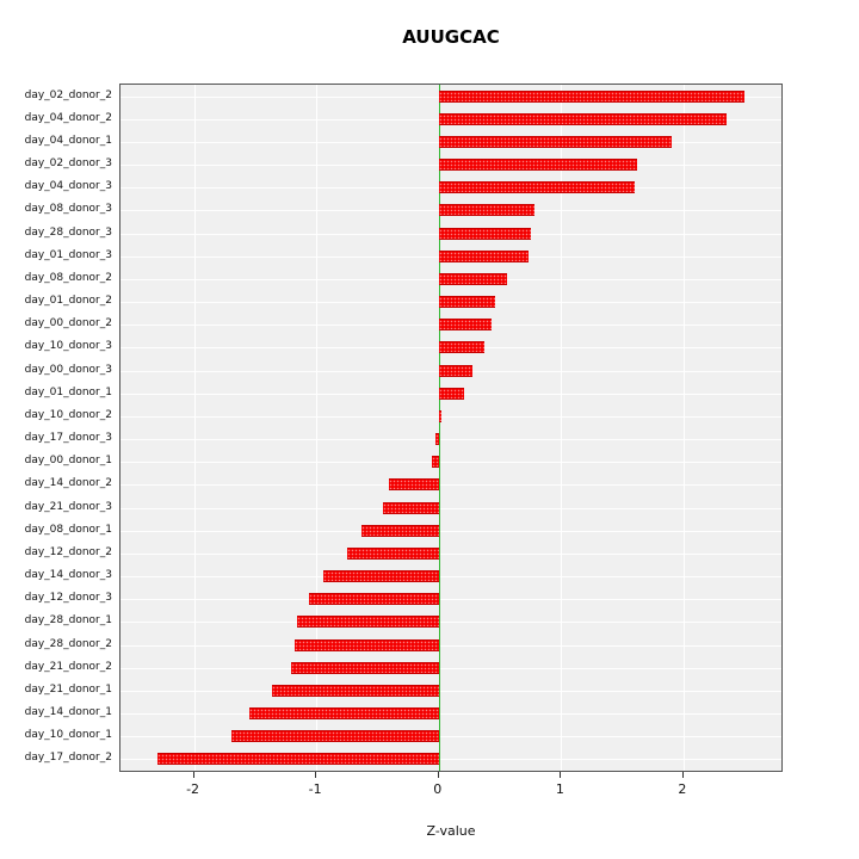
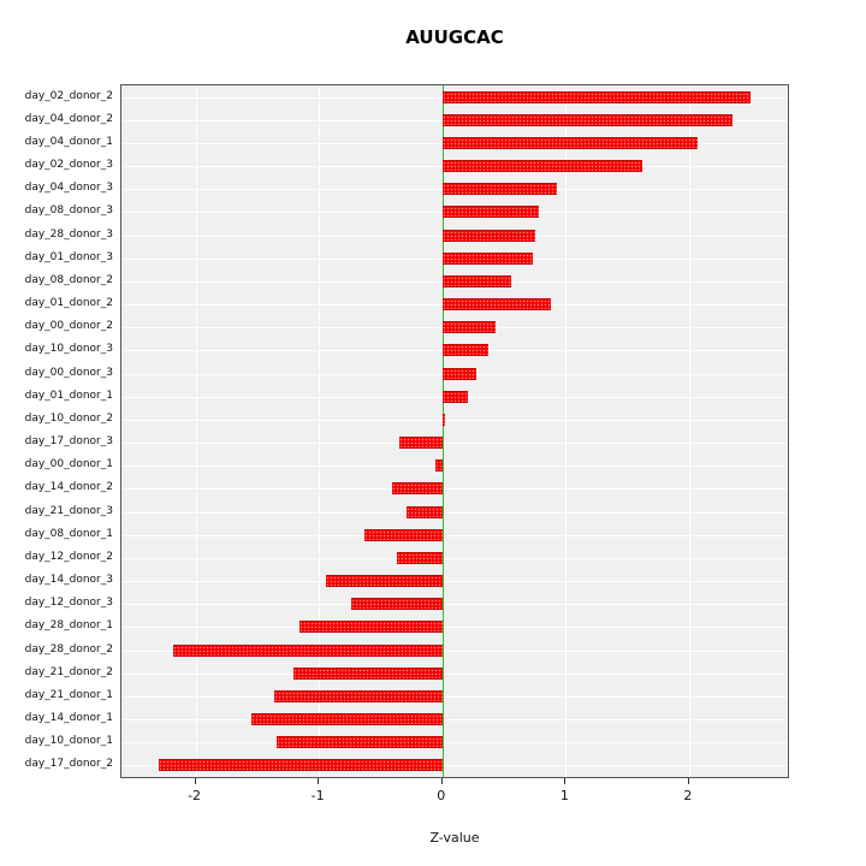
day_04_donor_1: 1.90 -> 2.07
day_04_donor_3: 1.60 -> 0.93
day_01_donor_2: 0.46 -> 0.88
day_17_donor_3: -0.03 -> -0.35
day_21_donor_3: -0.46 -> -0.29
day_12_donor_2: -0.75 -> -0.37
day_12_donor_3: -1.06 -> -0.74
day_28_donor_2: -1.18 -> -2.18
day_10_donor_1: -1.69 -> -1.34
